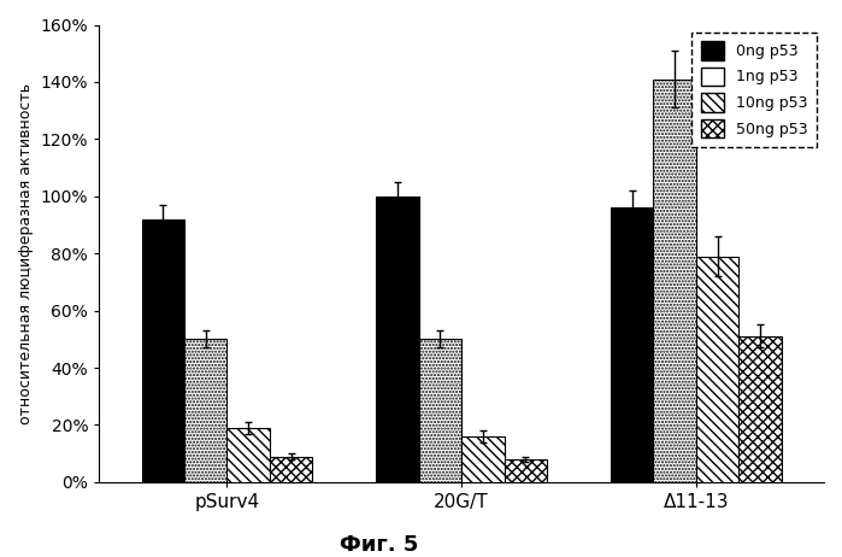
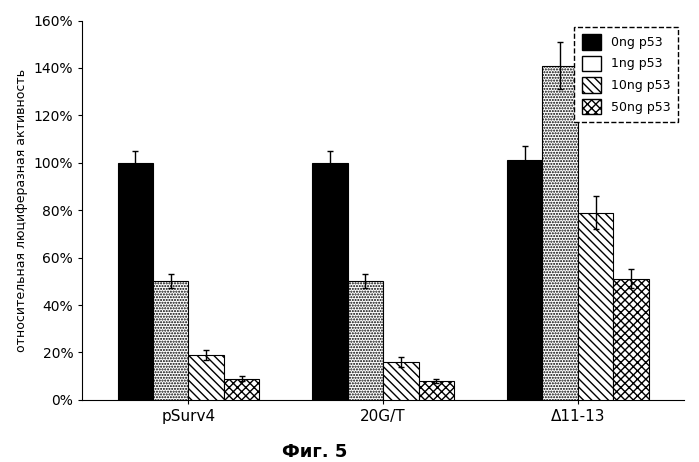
0ng p53/pSurv4: 92% -> 100%
0ng p53/Δ11-13: 96% -> 101%
